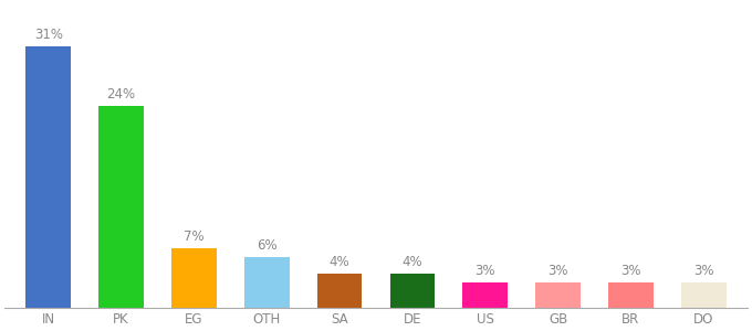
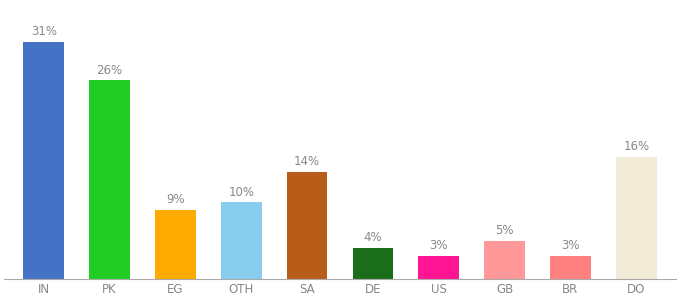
PK: 24% -> 26%
EG: 7% -> 9%
OTH: 6% -> 10%
SA: 4% -> 14%
GB: 3% -> 5%
DO: 3% -> 16%
